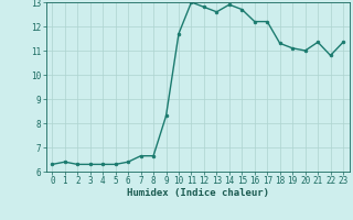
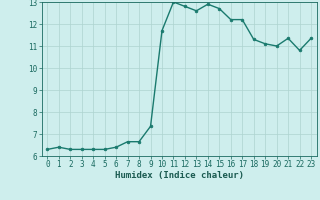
9: 8.30 -> 7.35
